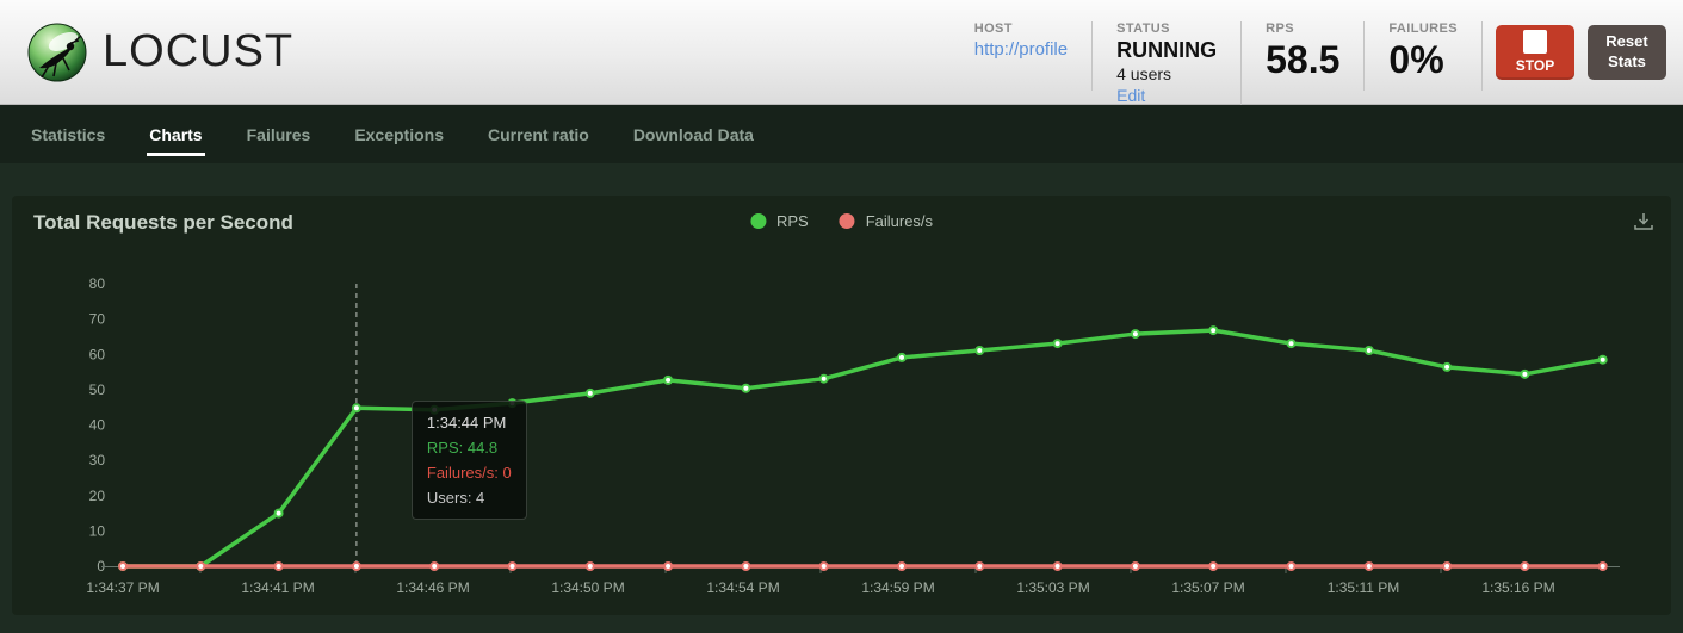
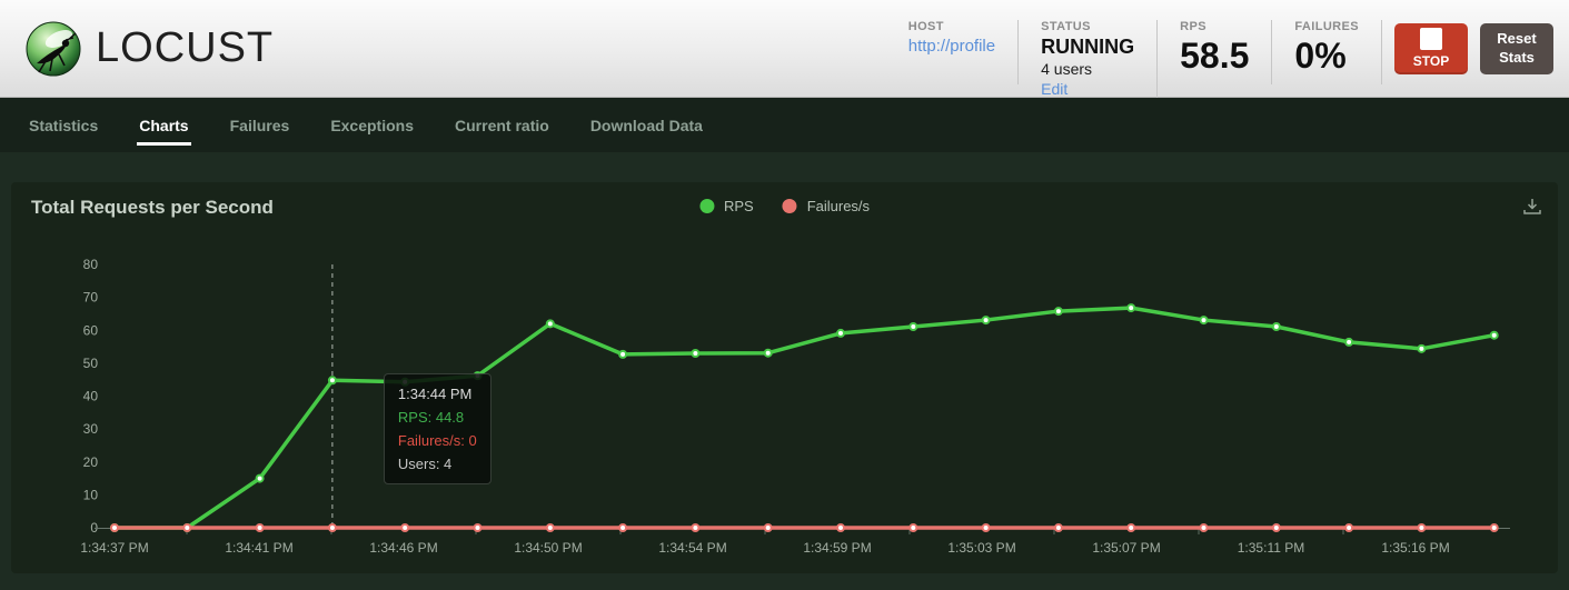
RPS/1:34:50 PM: 49 -> 62
RPS/1:34:54 PM: 50 -> 53
